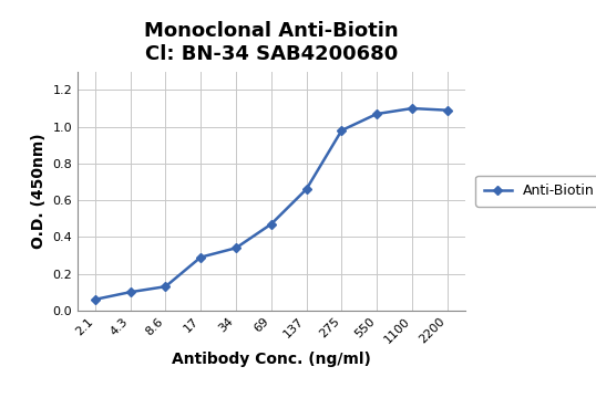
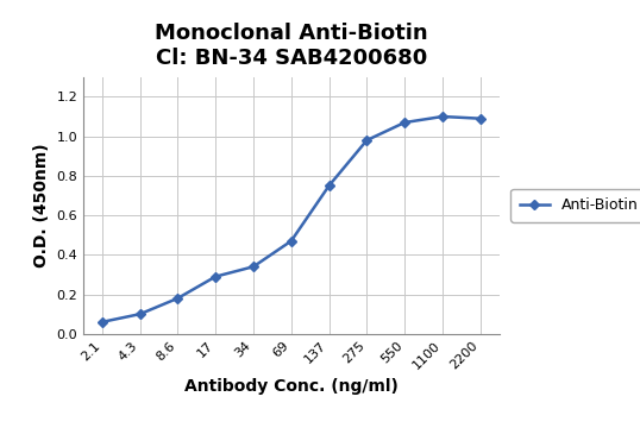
8.6: 0.13 -> 0.18
137: 0.66 -> 0.75
